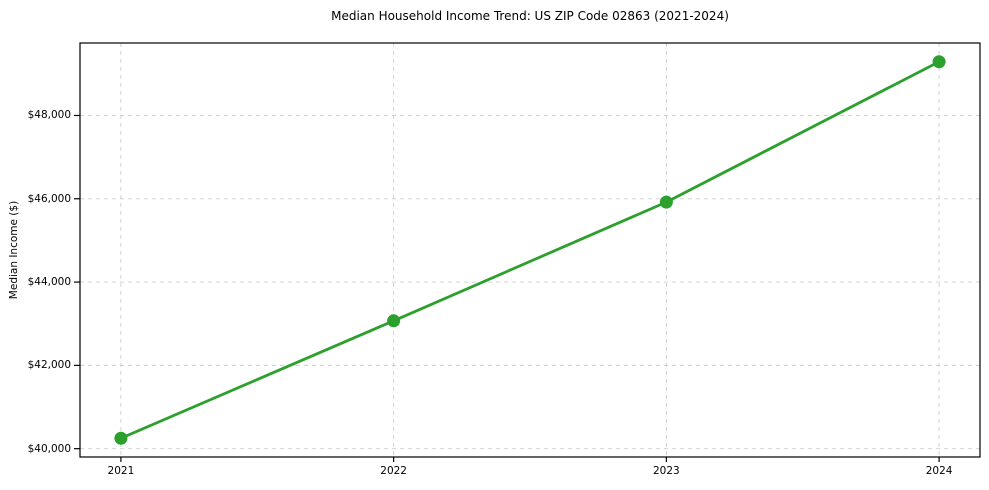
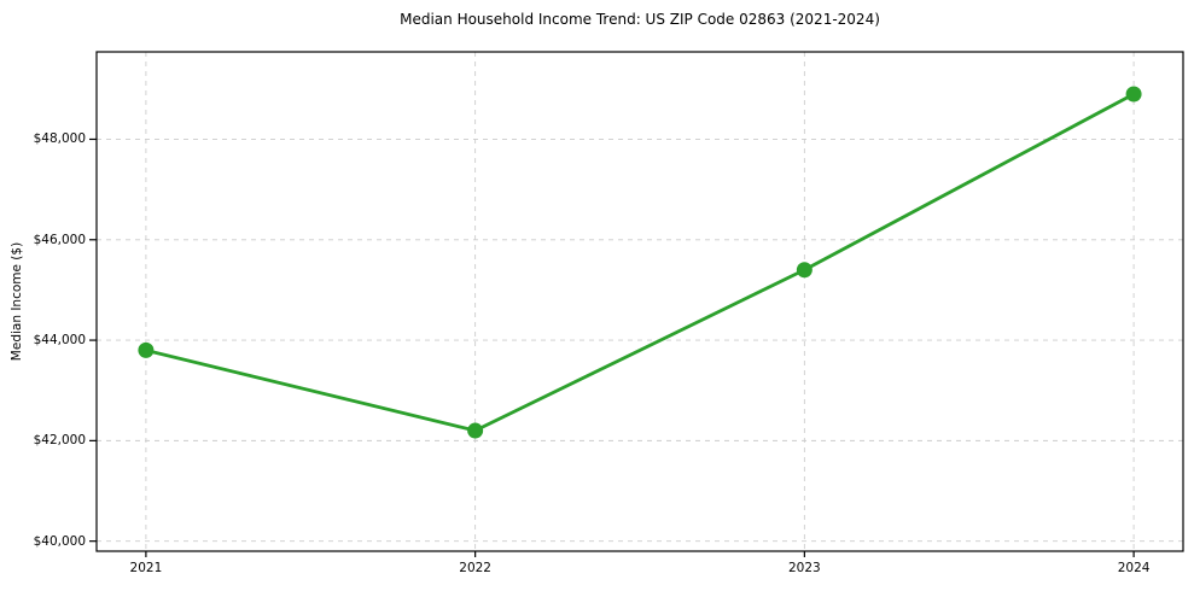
2021: $40200 -> $43800
2022: $43100 -> $42200
2023: $45900 -> $45400
2024: $49300 -> $48900
